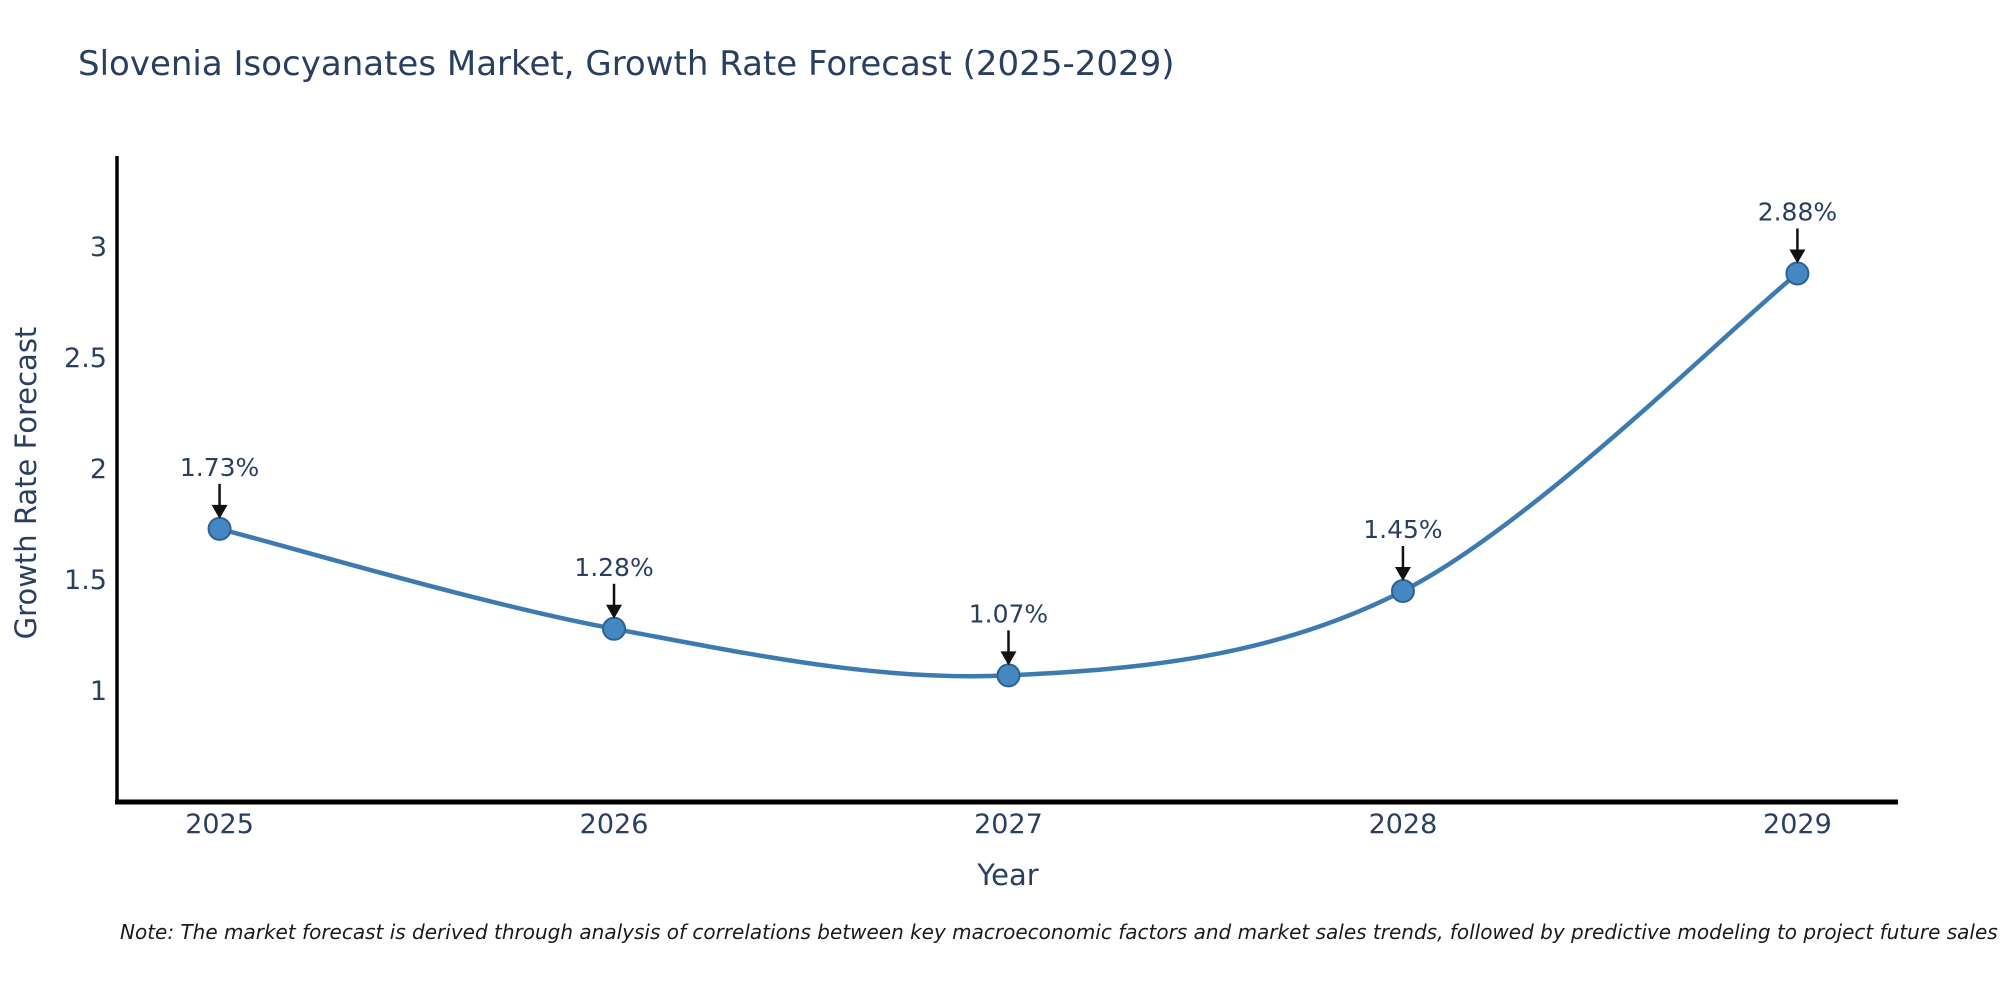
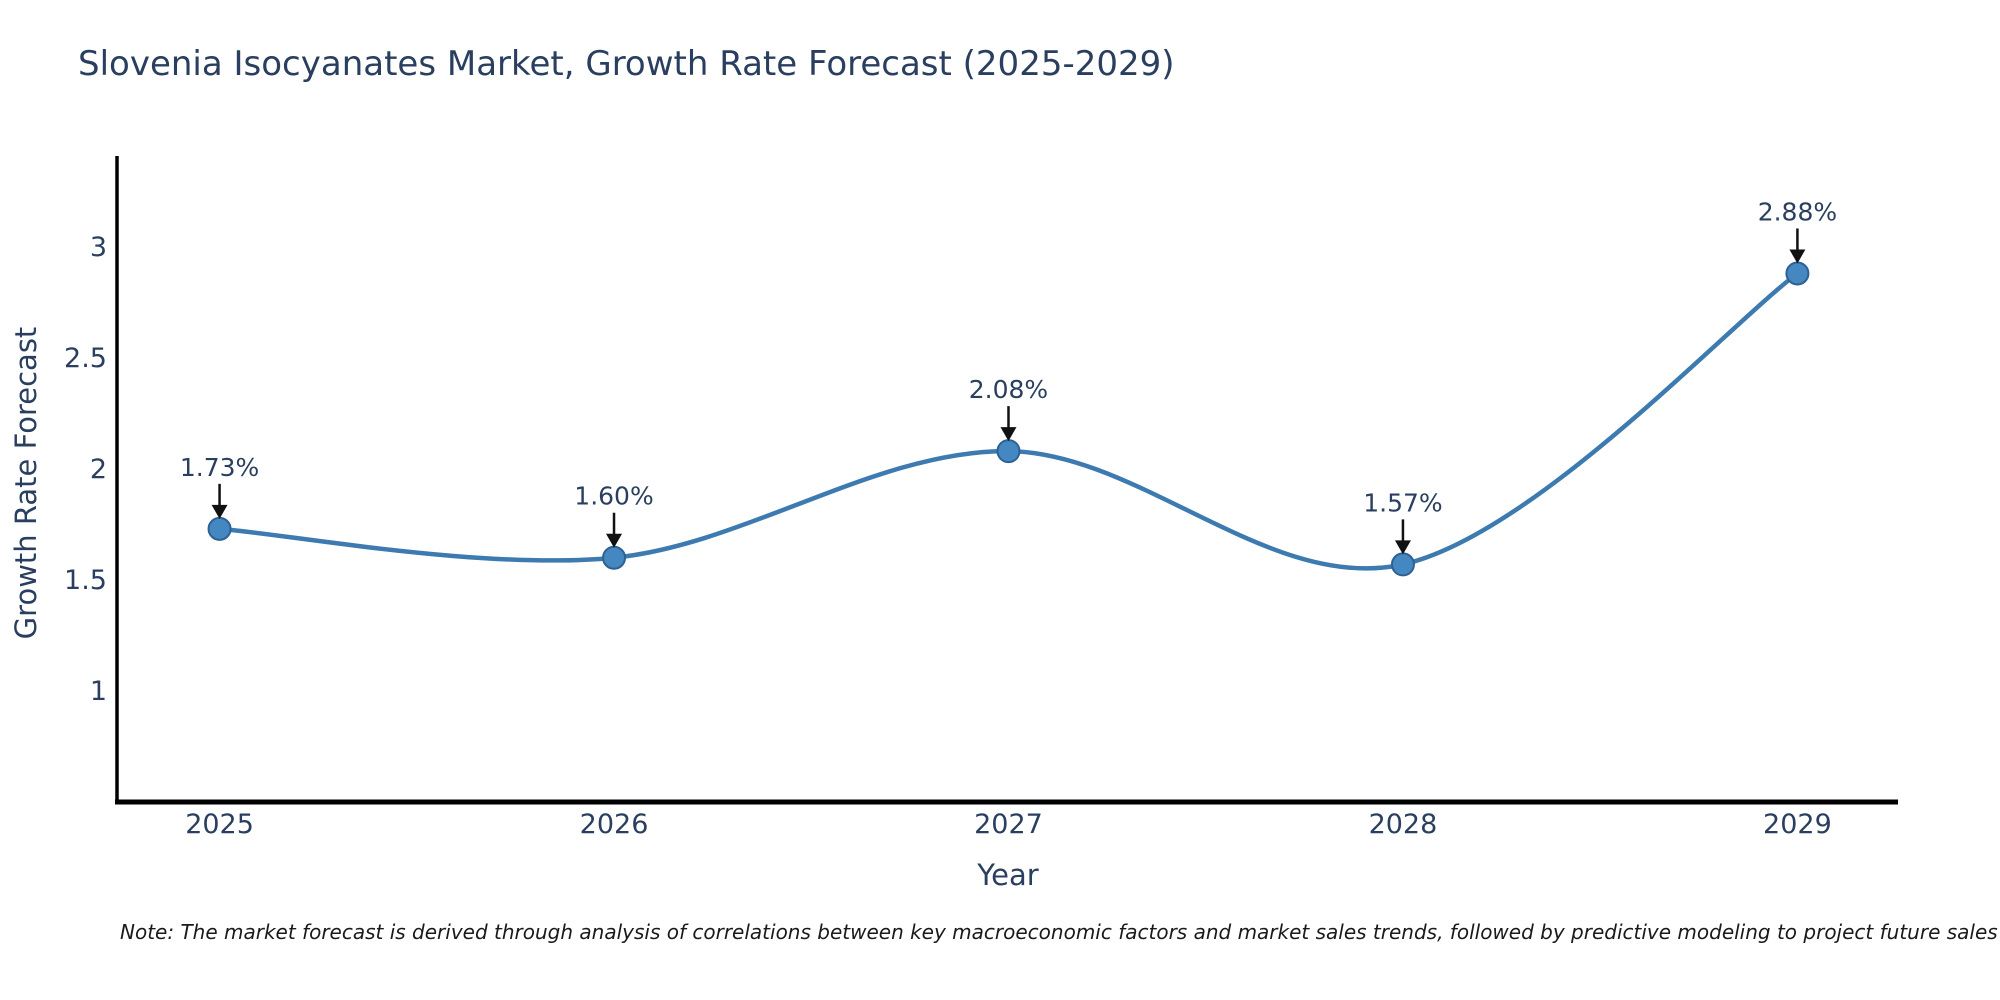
2026: 1.28% -> 1.60%
2027: 1.07% -> 2.08%
2028: 1.45% -> 1.57%
